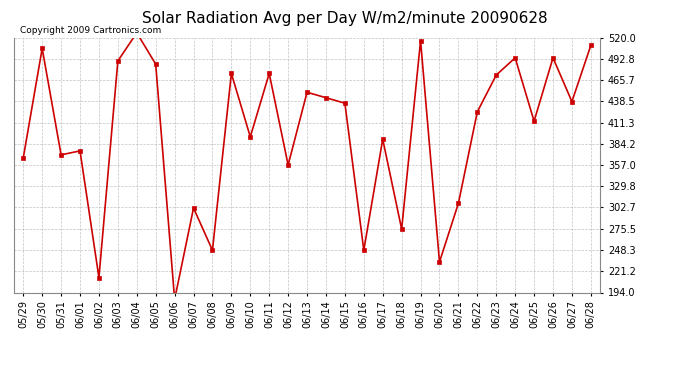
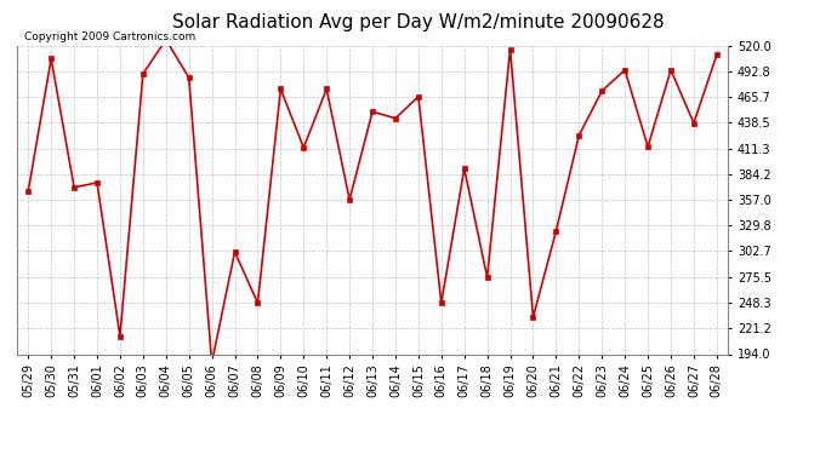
06/10: 393 -> 412
06/15: 436 -> 466
06/21: 308 -> 324
